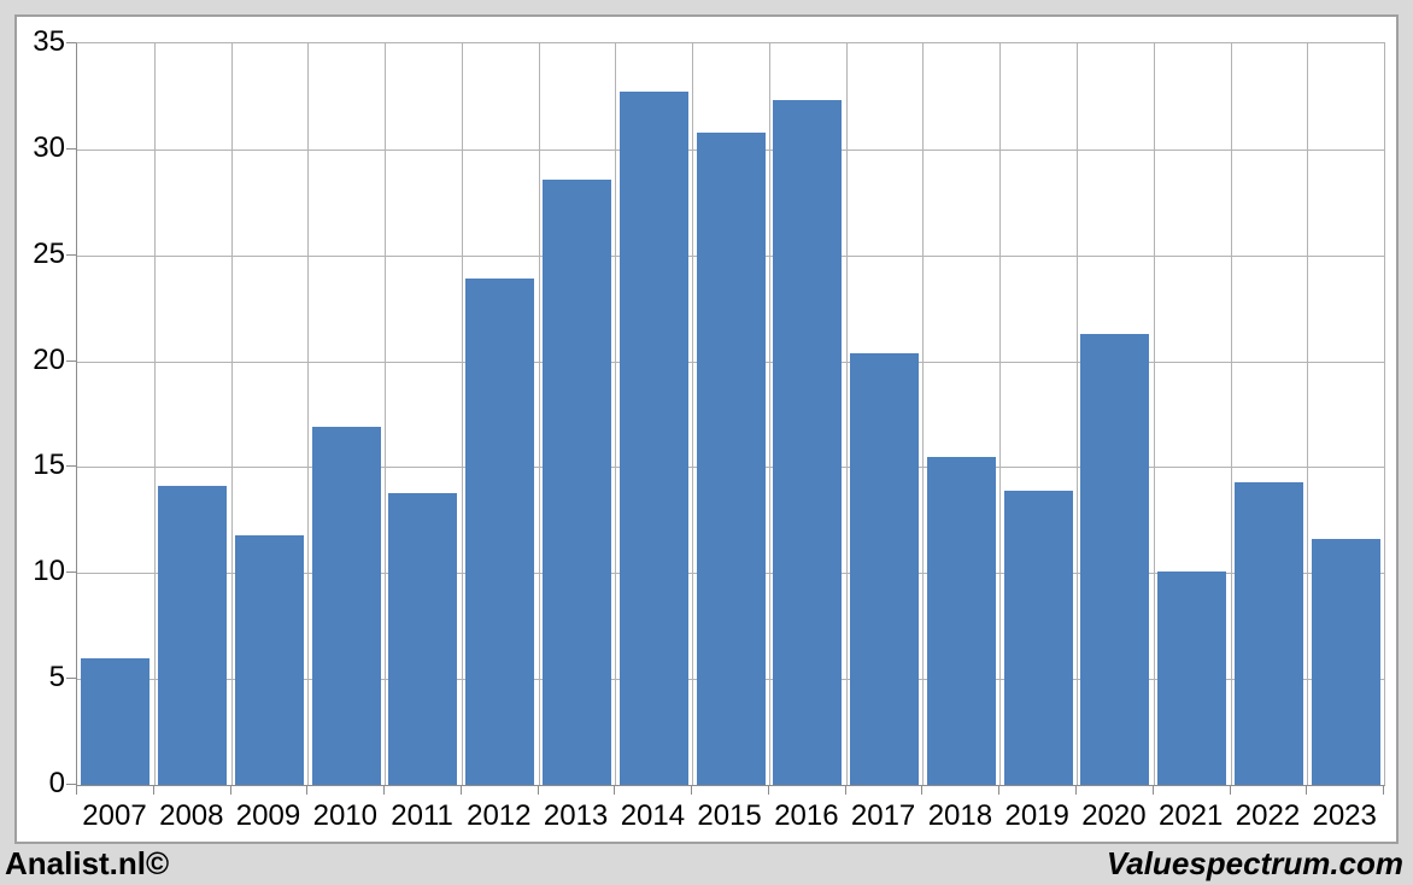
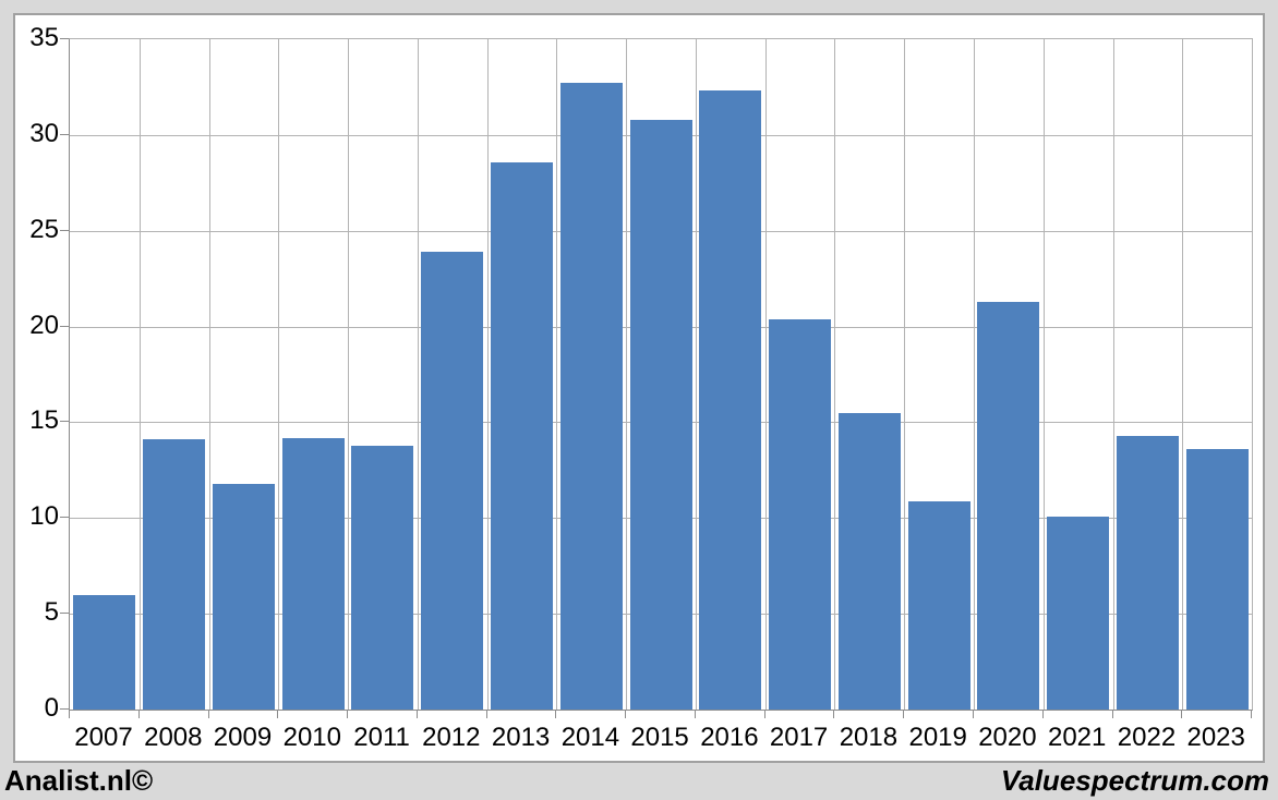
2010: 16.9 -> 14.2
2019: 13.9 -> 10.9
2023: 11.6 -> 13.6
